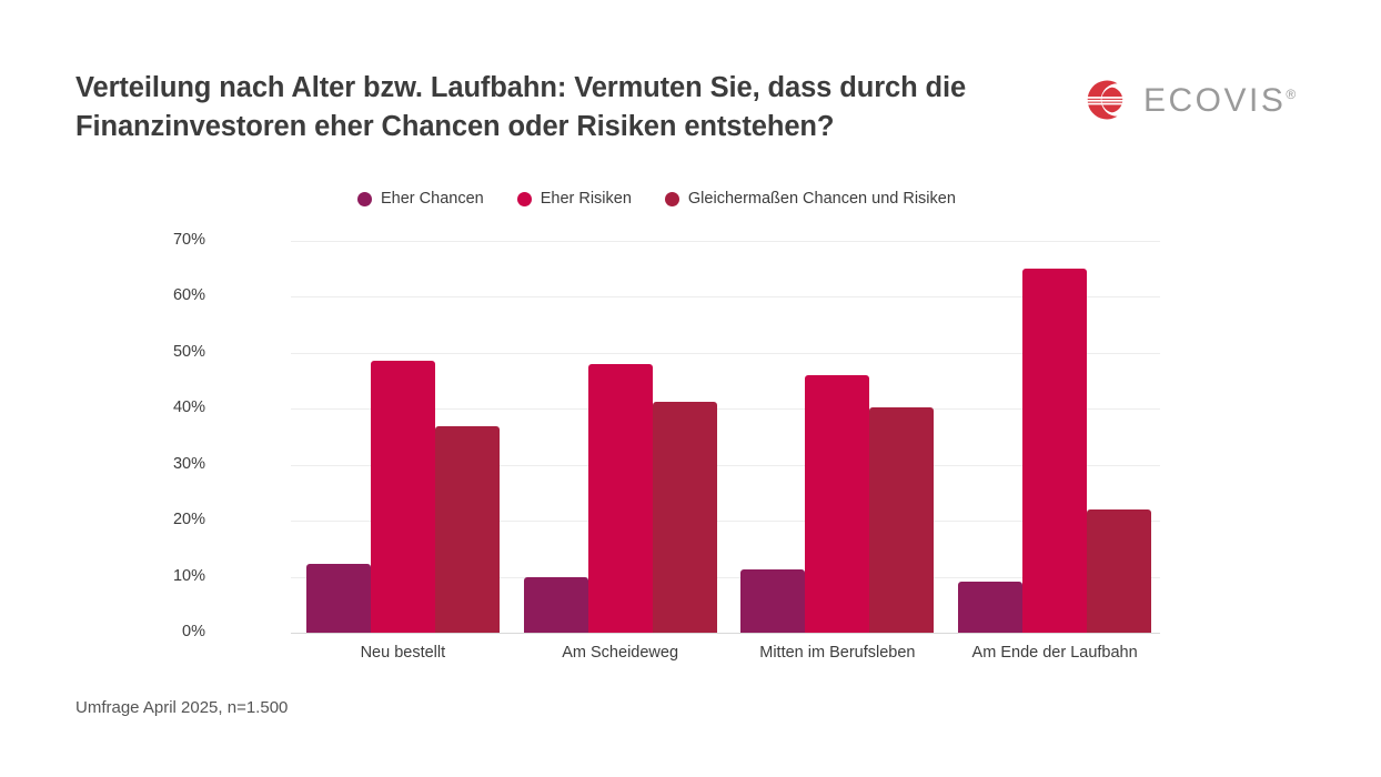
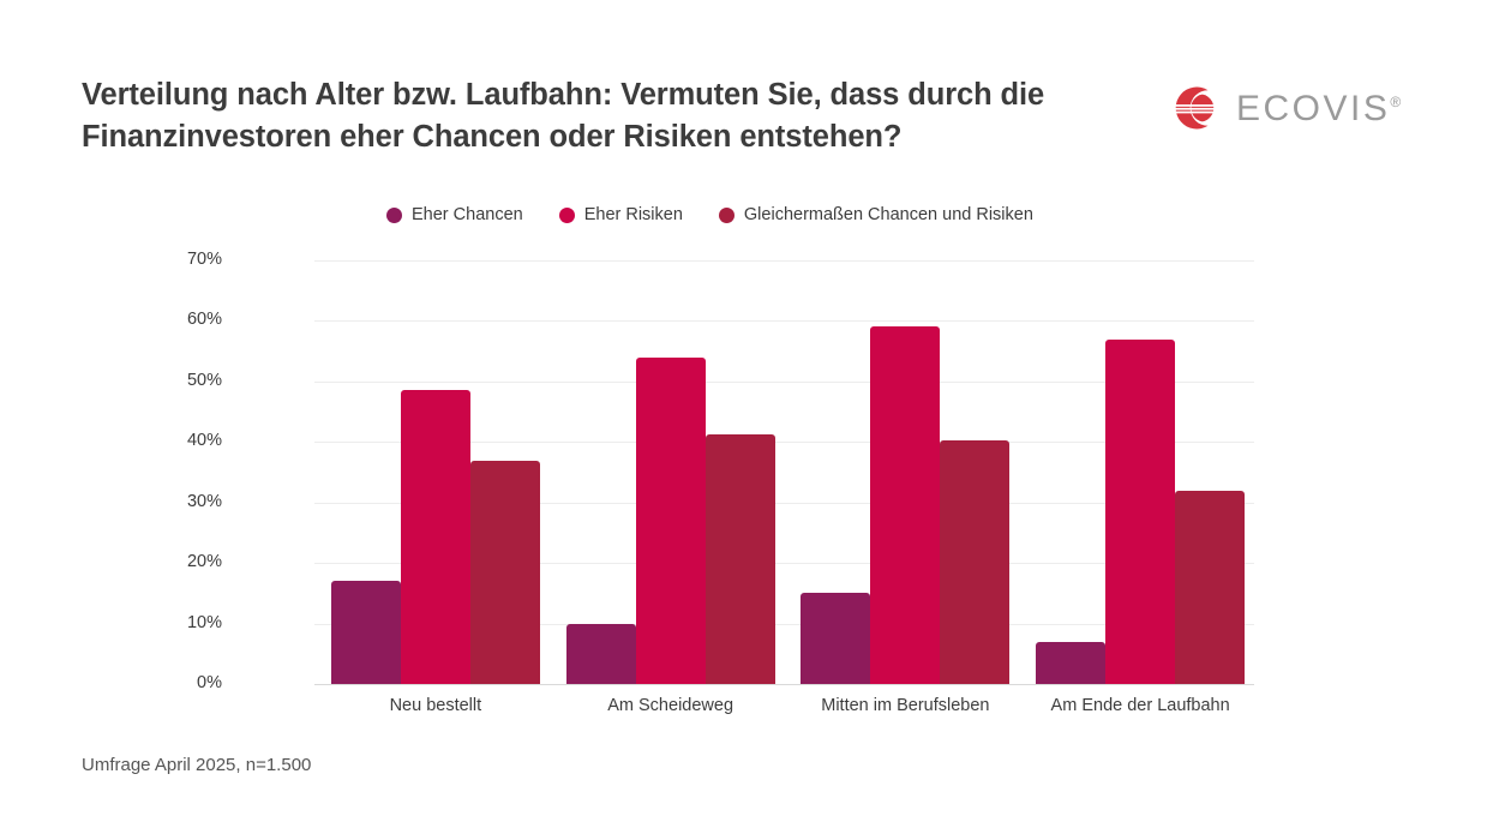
Eher Chancen/Neu bestellt: 12% -> 17%
Eher Risiken/Am Scheideweg: 48% -> 54%
Eher Chancen/Mitten im Berufsleben: 11% -> 15%
Eher Risiken/Mitten im Berufsleben: 46% -> 59%
Eher Chancen/Am Ende der Laufbahn: 9% -> 7%
Eher Risiken/Am Ende der Laufbahn: 65% -> 57%
Gleichermaßen Chancen und Risiken/Am Ende der Laufbahn: 22% -> 32%
